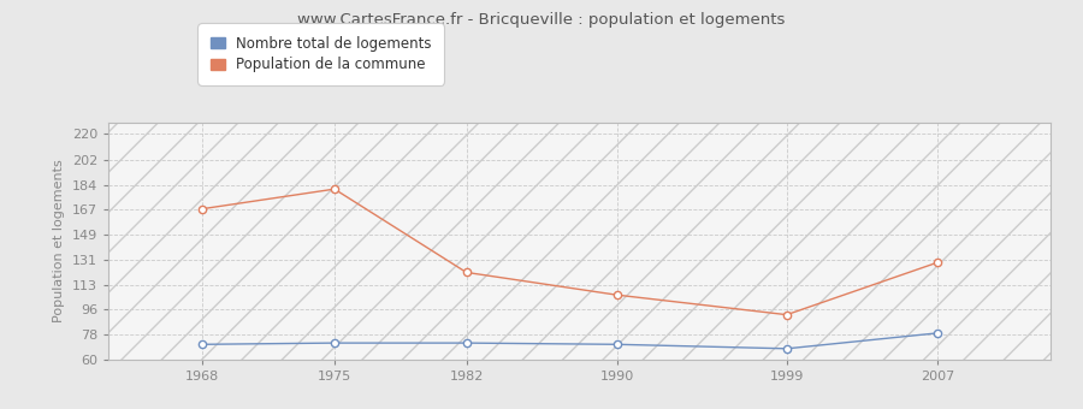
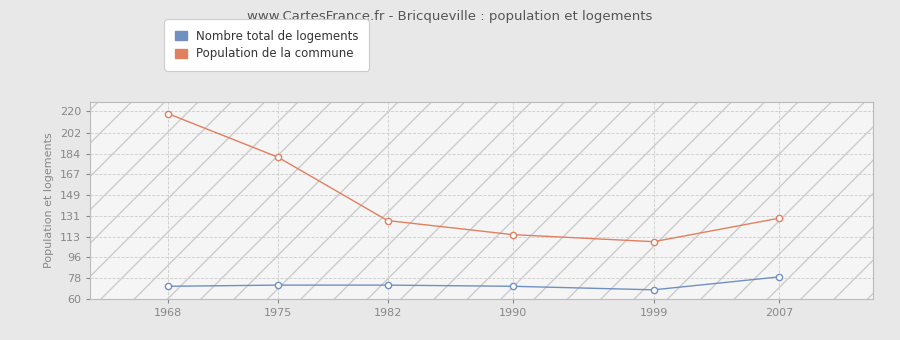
Population de la commune/1968: 167 -> 218
Population de la commune/1982: 122 -> 127
Population de la commune/1990: 106 -> 115
Population de la commune/1999: 92 -> 109
